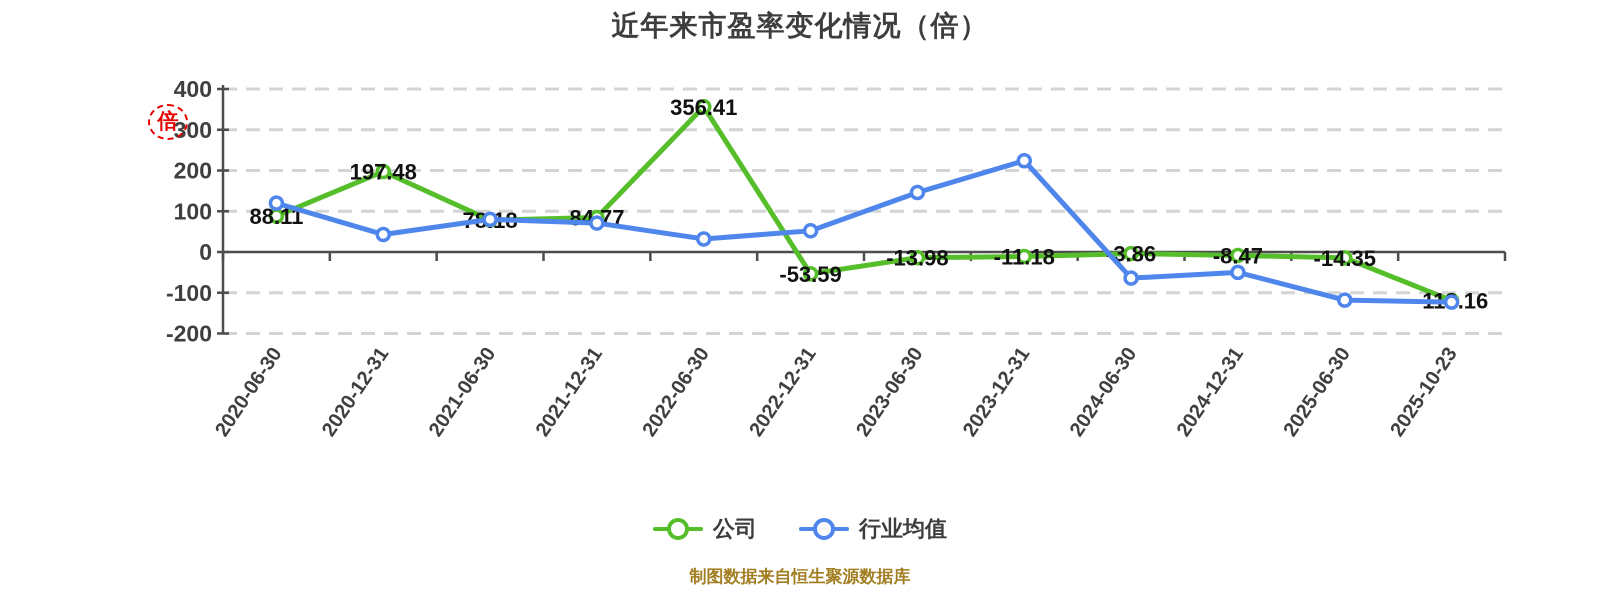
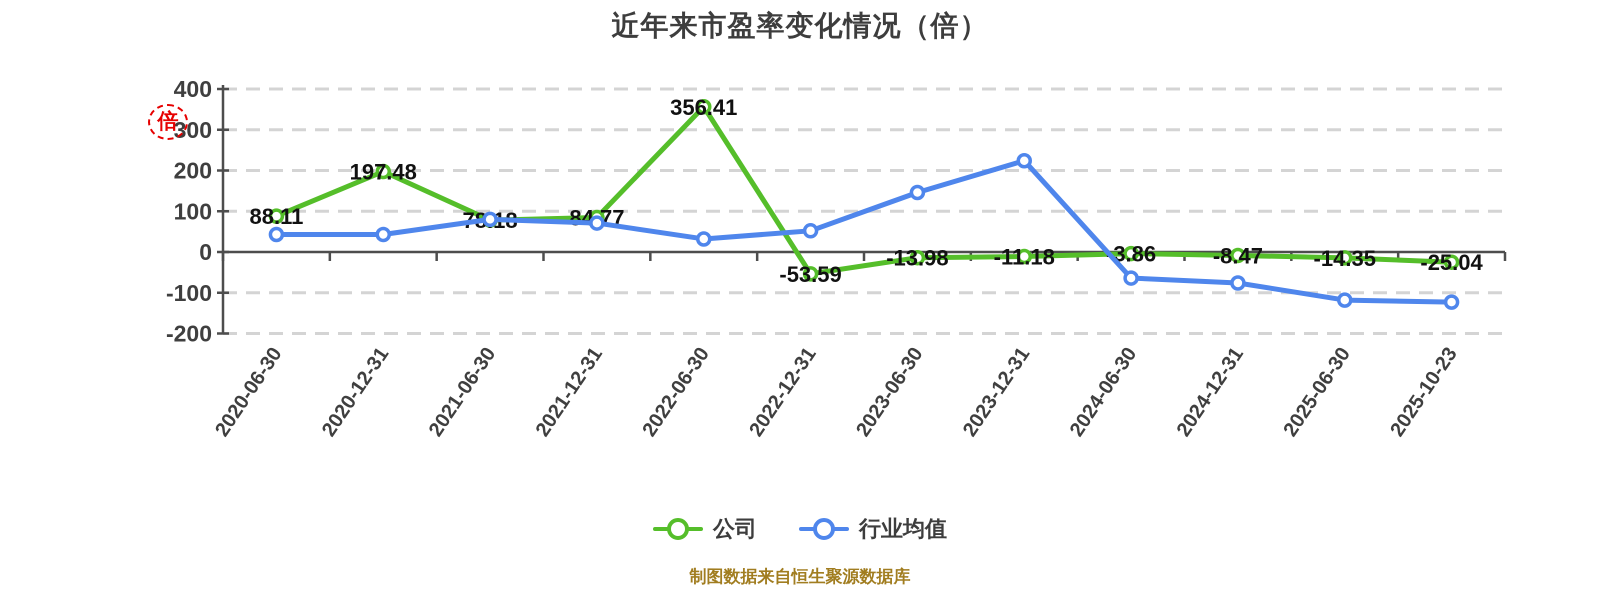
行业均值/2020-06-30: 120 -> 40
行业均值/2024-12-31: -50 -> -80
公司/2025-10-23: -119.16 -> -25.04
